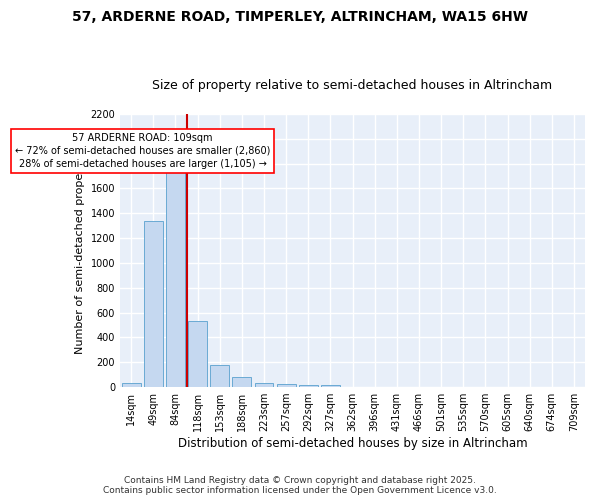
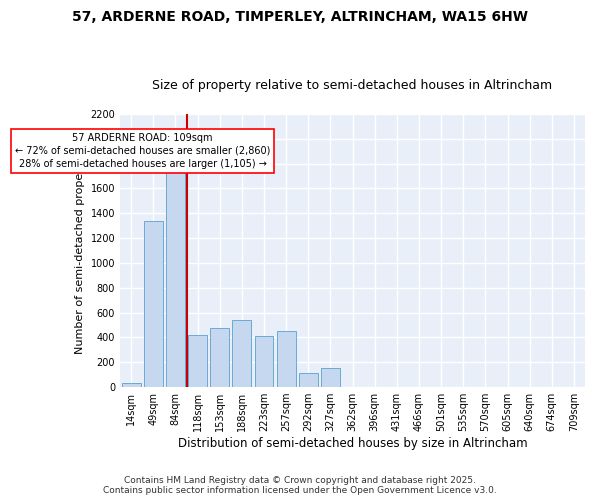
118sqm: 540 -> 420
153sqm: 180 -> 480
188sqm: 80 -> 540
223sqm: 40 -> 410
257sqm: 20 -> 450
292sqm: 20 -> 110
327sqm: 20 -> 150
